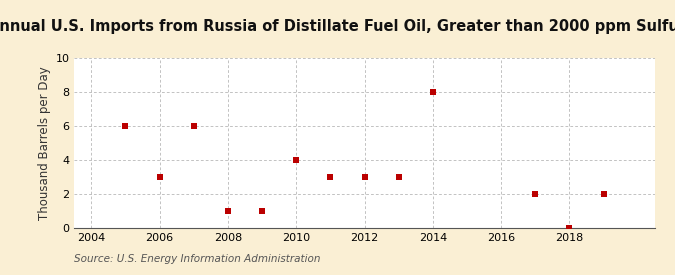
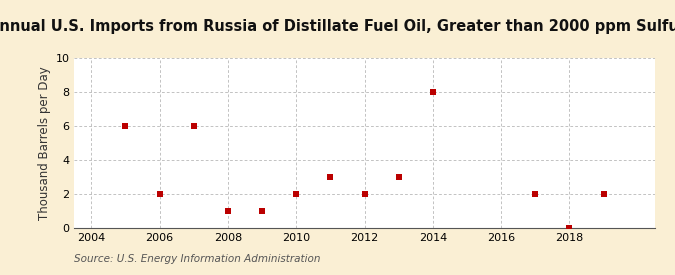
2006: 3 -> 2
2010: 4 -> 2
2012: 3 -> 2
